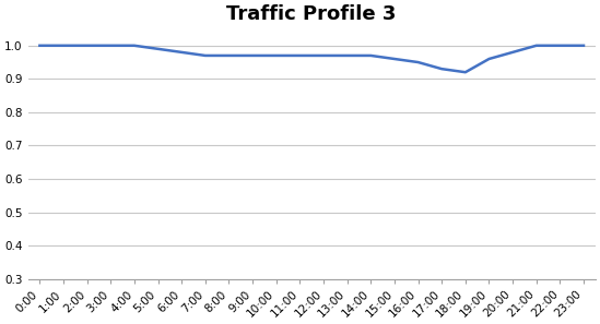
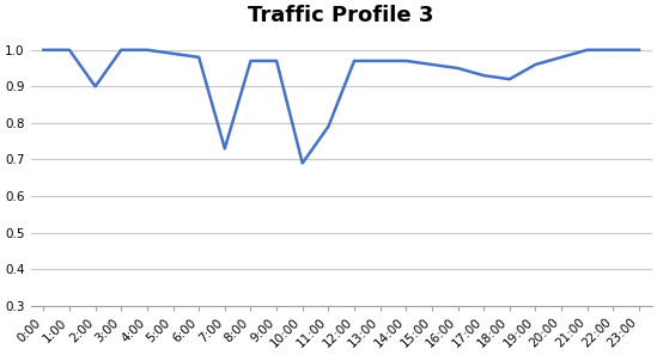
2:00: 1.00 -> 0.90
7:00: 0.97 -> 0.73
10:00: 0.97 -> 0.69
11:00: 0.97 -> 0.79
